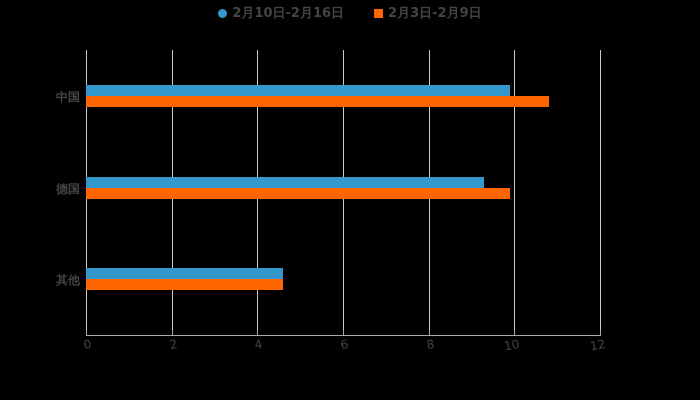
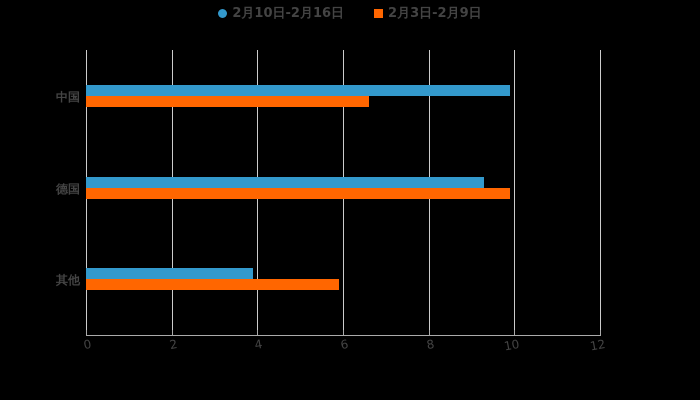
2月3日-2月9日/中国: 10.8 -> 6.6
2月10日-2月16日/其他: 4.6 -> 3.9
2月3日-2月9日/其他: 4.6 -> 5.9
